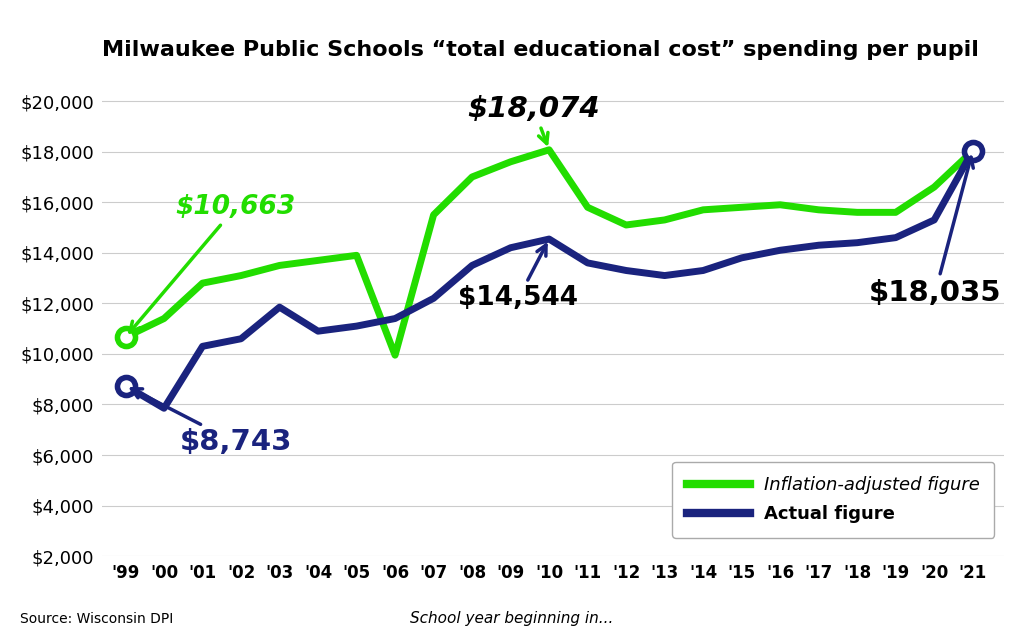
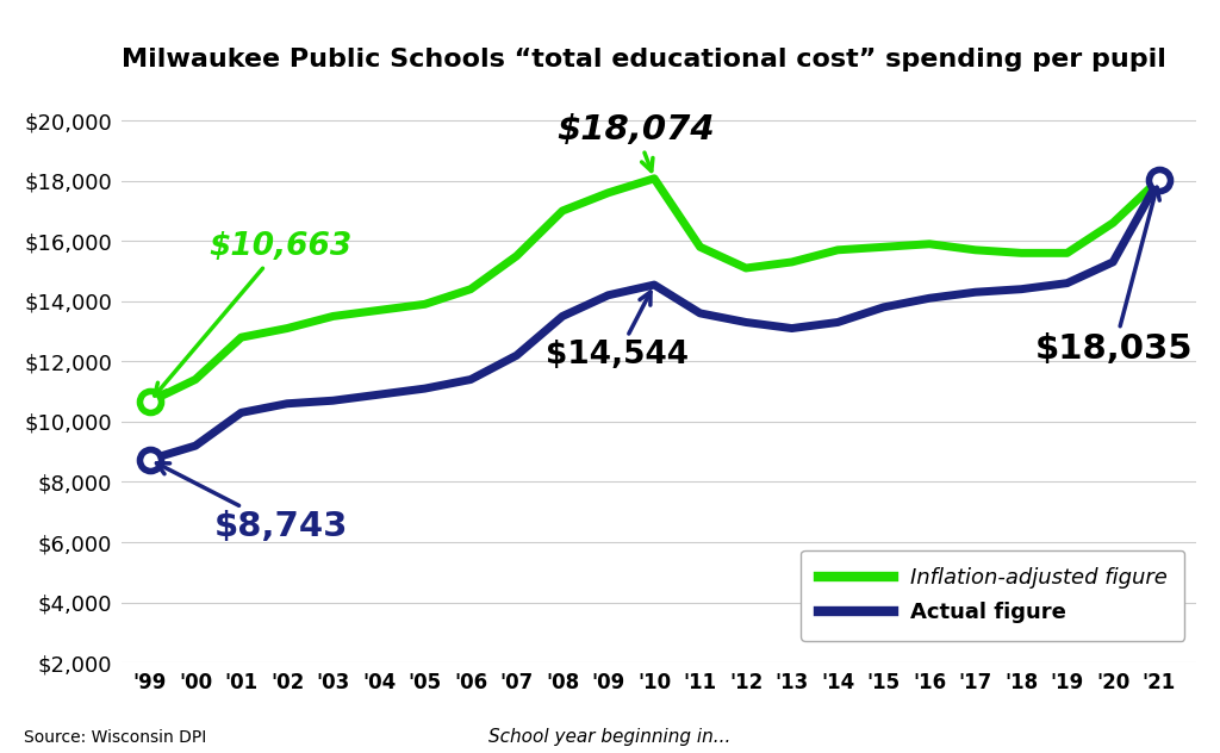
Actual figure/'00: $7,850 -> $9,200
Actual figure/'03: $11,850 -> $10,700
Inflation-adjusted figure/'06: $9,950 -> $14,400
